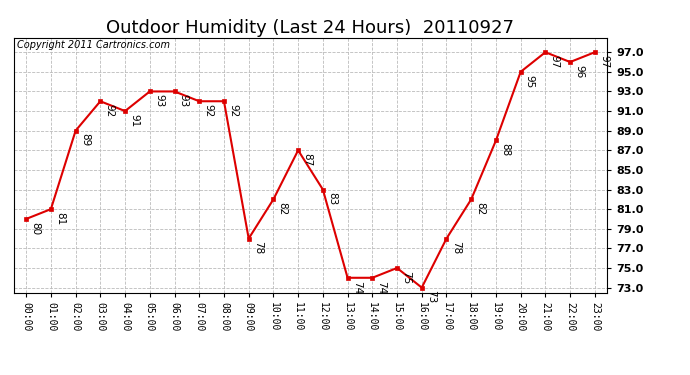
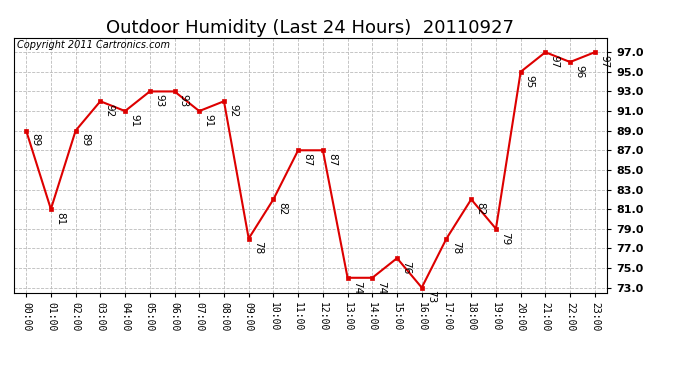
00:00: 80 -> 89
07:00: 92 -> 91
12:00: 83 -> 87
15:00: 75 -> 76
19:00: 88 -> 79
